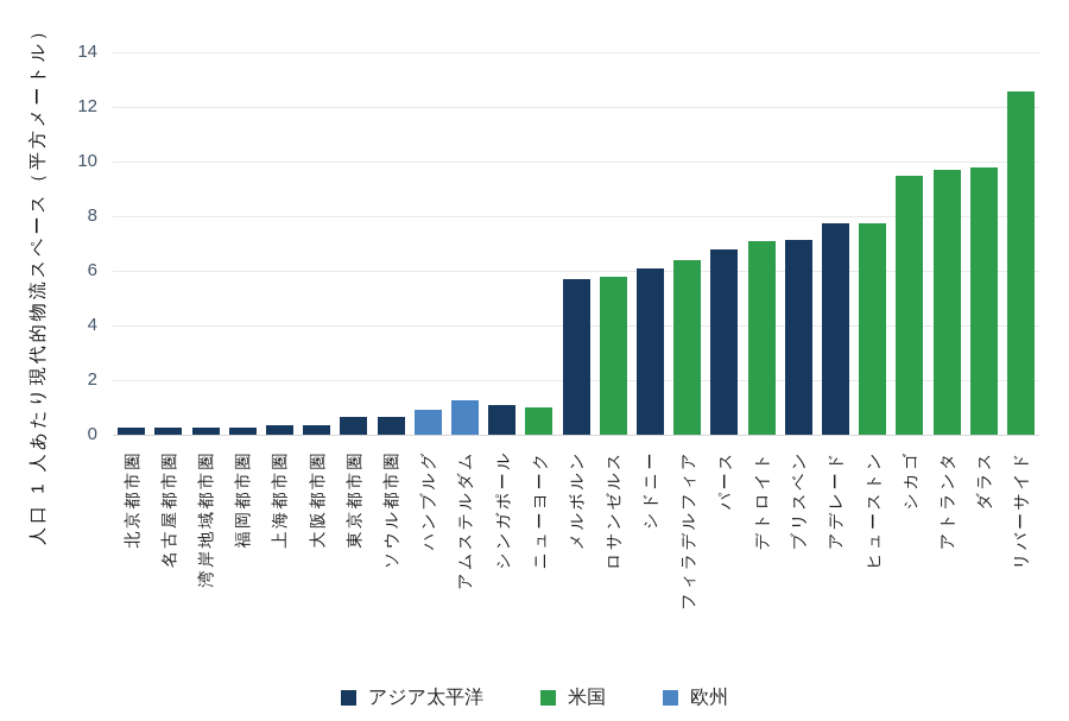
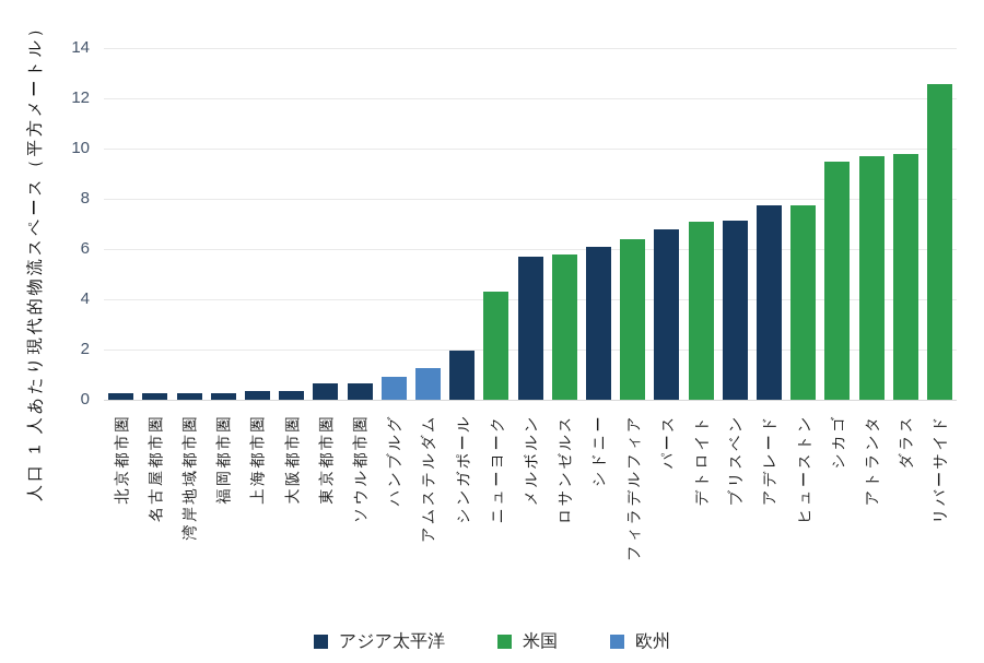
シンガポール: 1.1 -> 1.9
ニューヨーク: 1.0 -> 4.3
